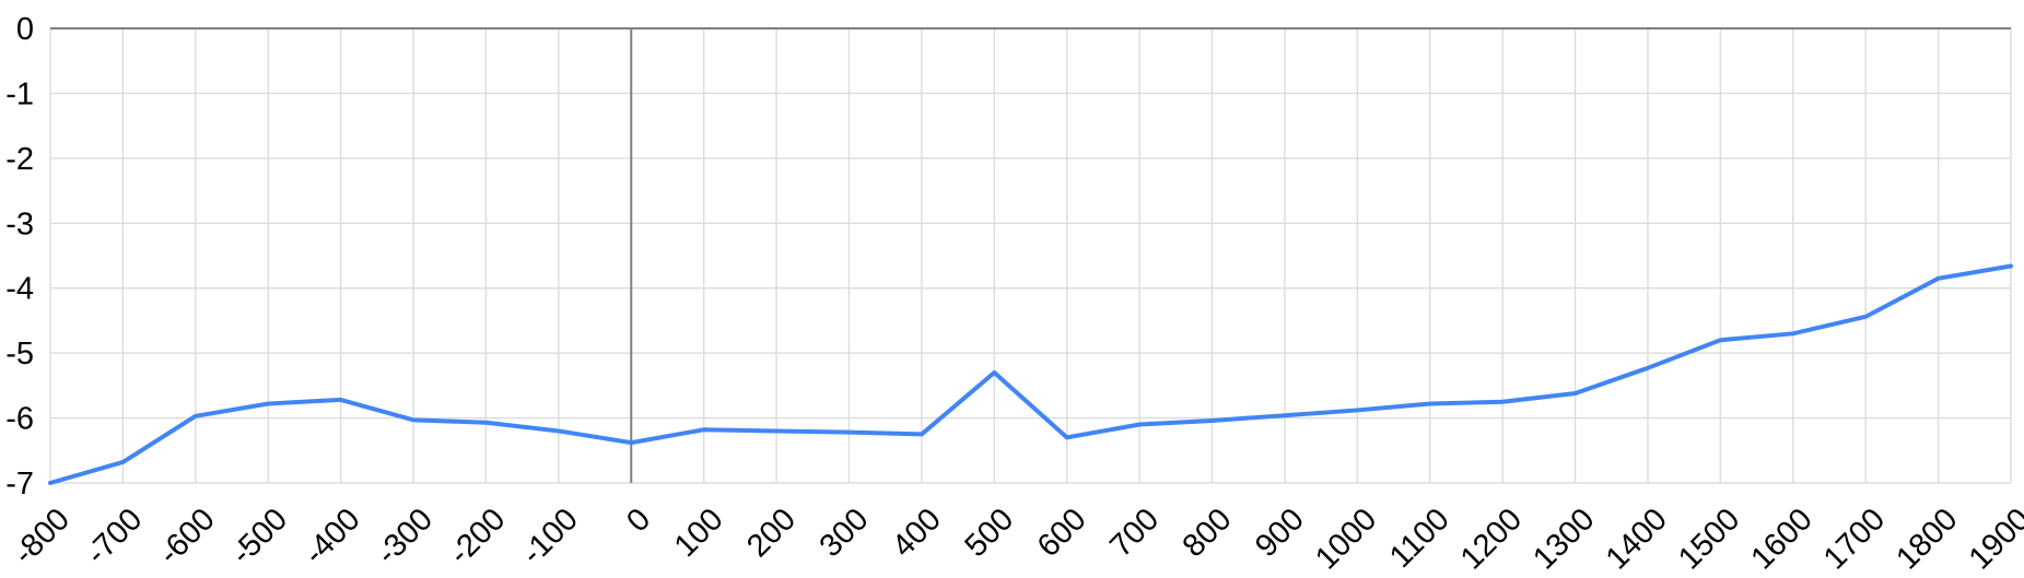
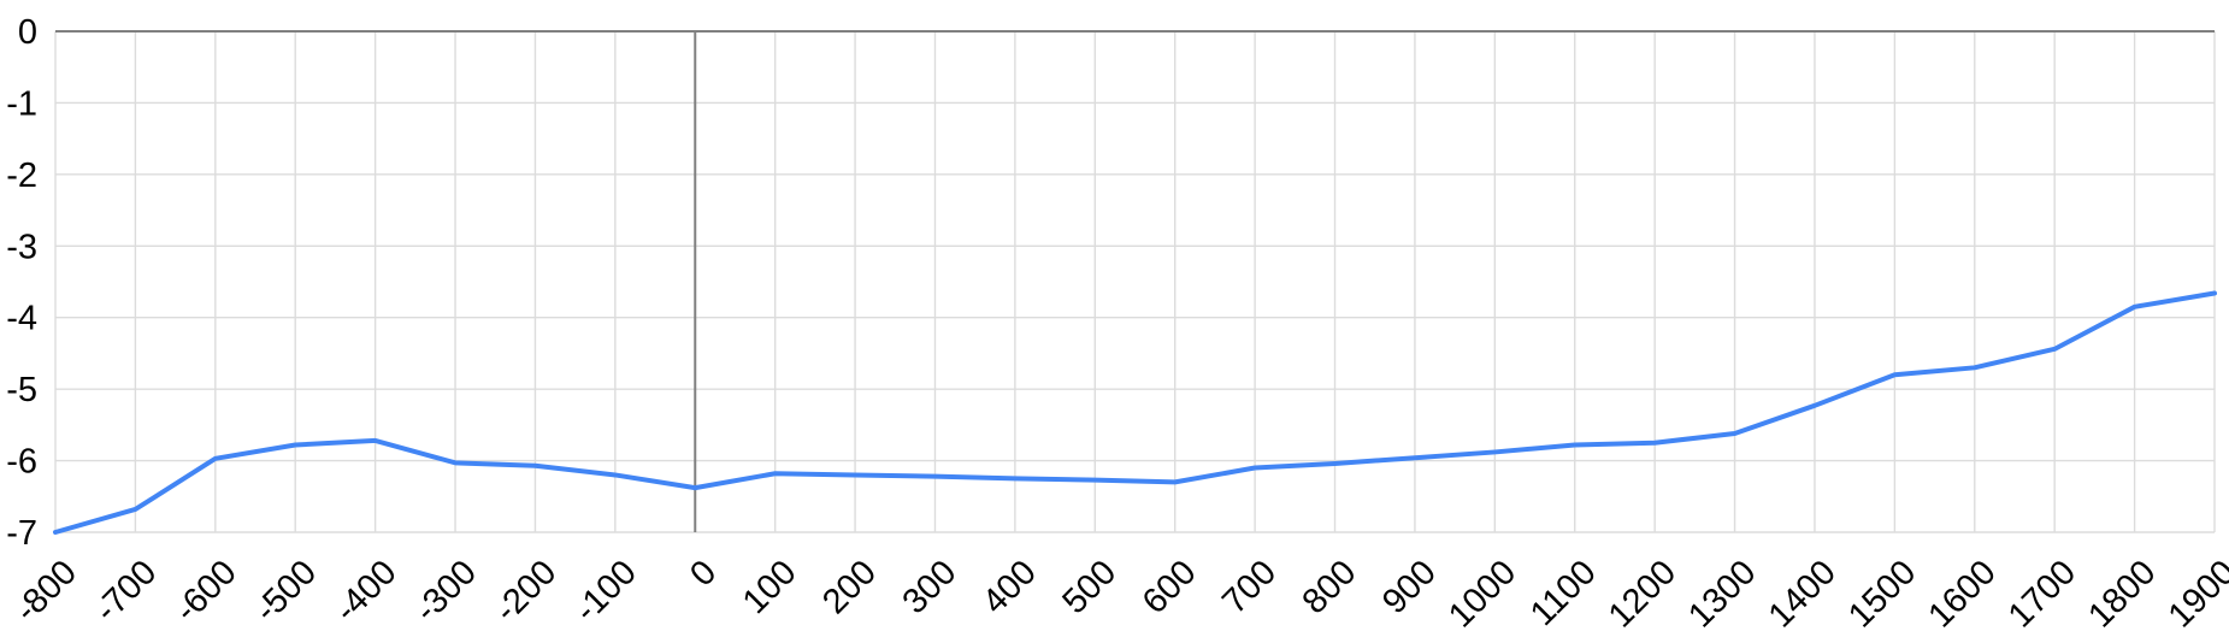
500: -5.3 -> -6.3
